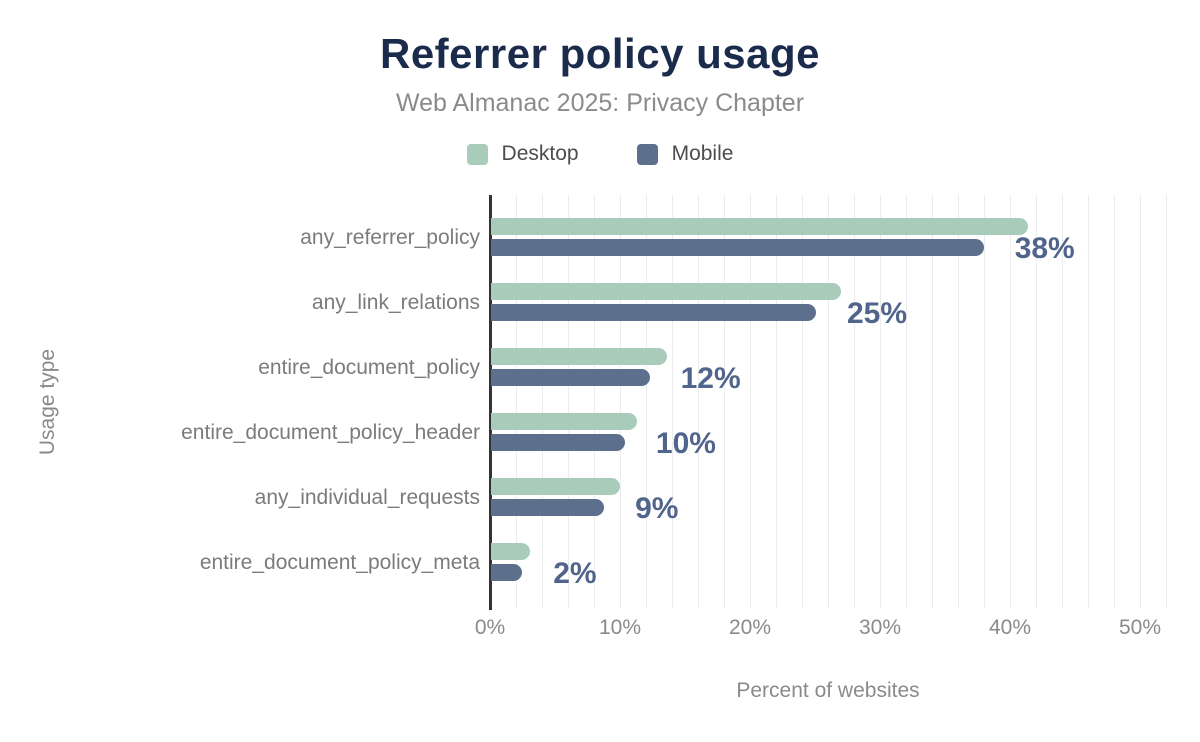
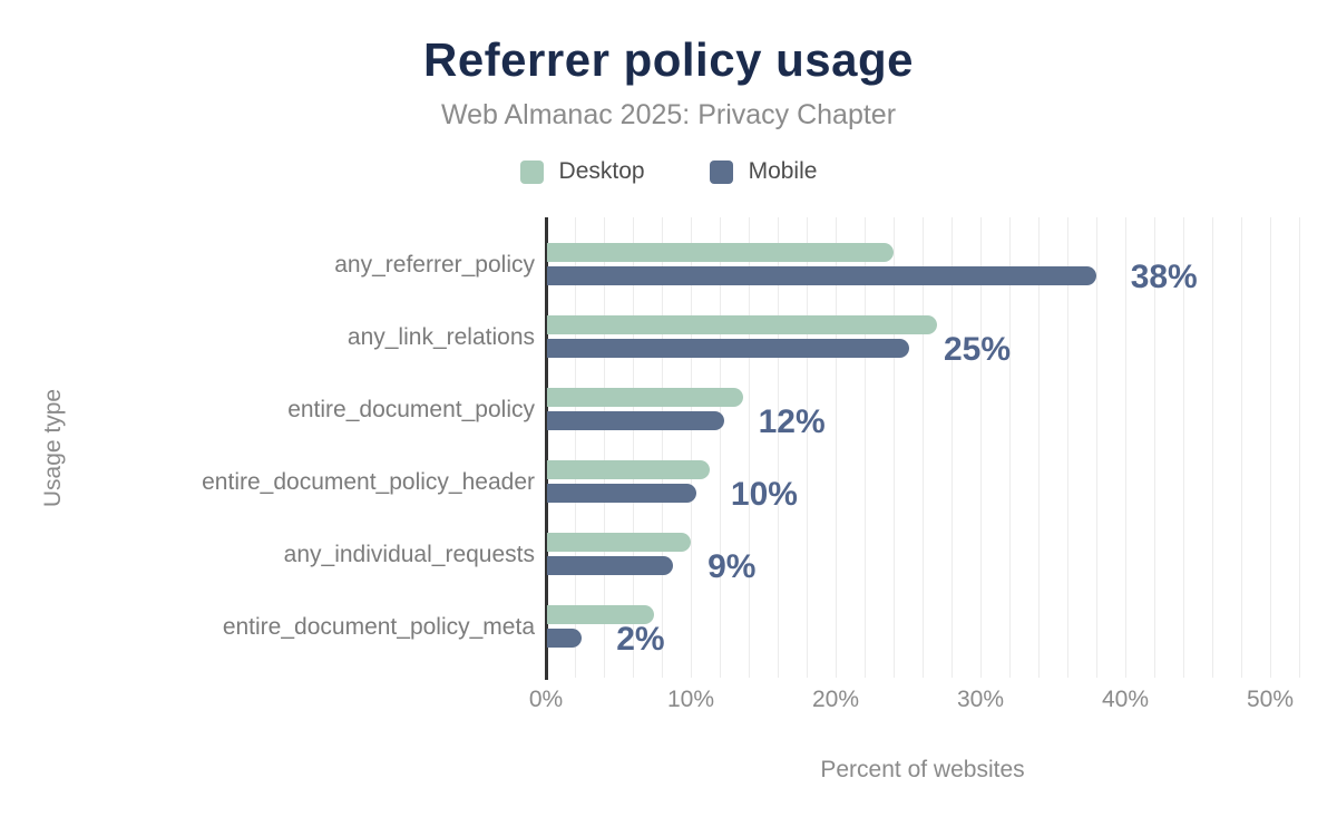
Desktop/any_referrer_policy: 41.3% -> 23.9%
Desktop/entire_document_policy_meta: 3.0% -> 7.4%
